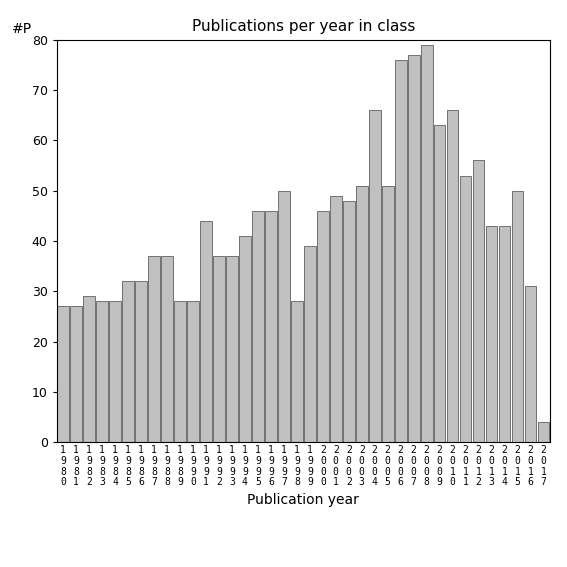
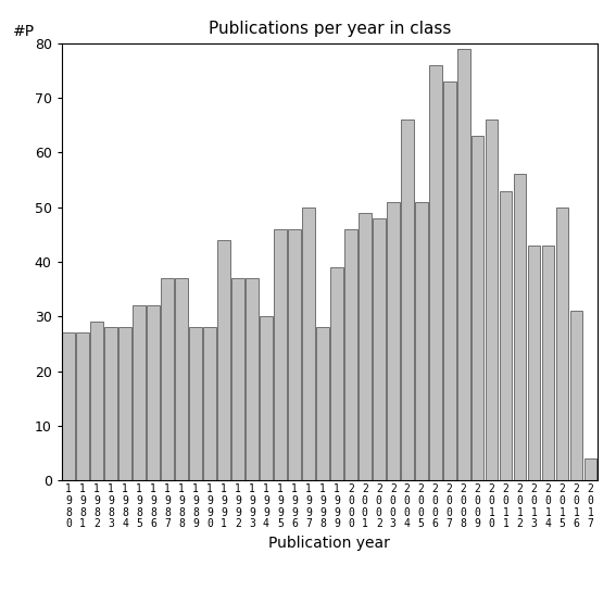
1 9 9 4: 41 -> 30
2 0 0 7: 77 -> 73
